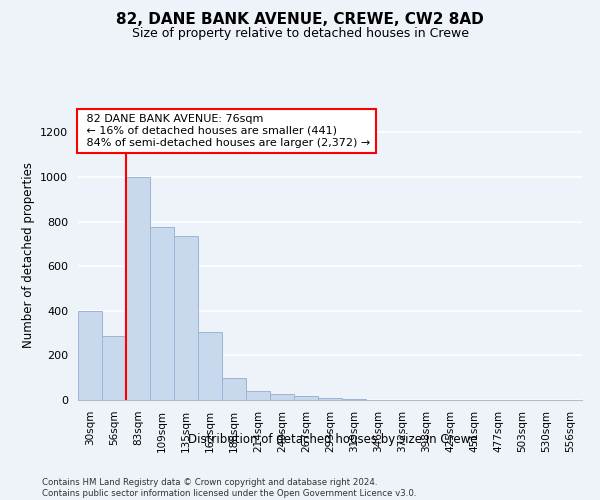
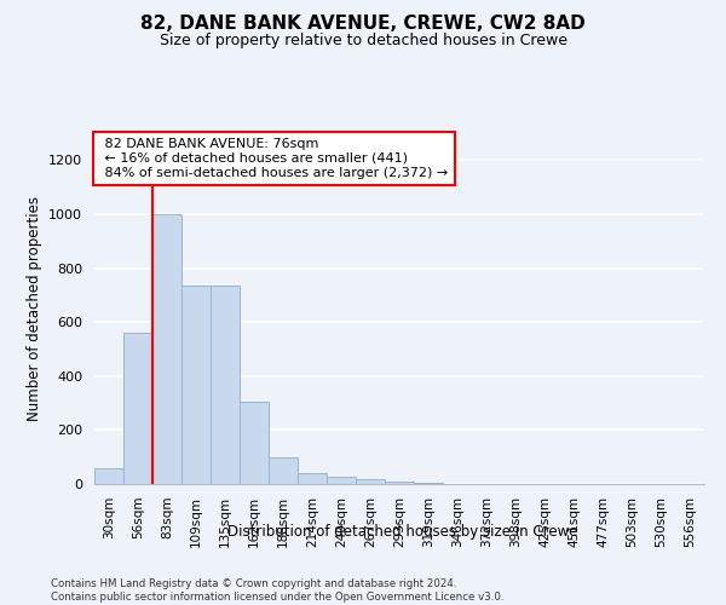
30sqm: 400 -> 60
56sqm: 285 -> 560
109sqm: 775 -> 735
